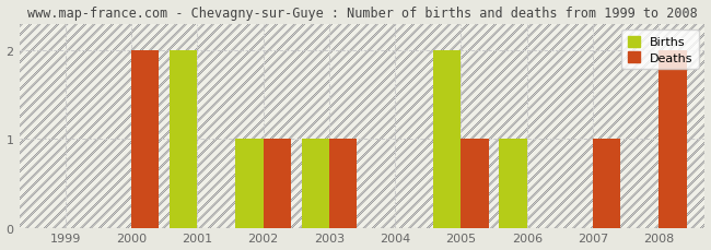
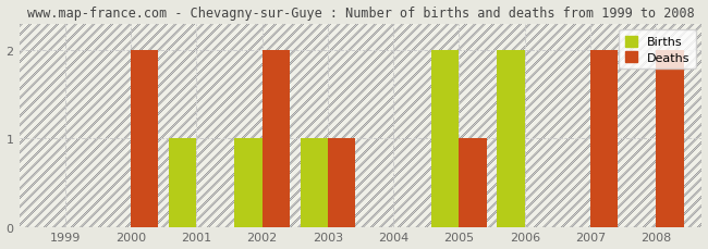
Births/2001: 2 -> 1
Deaths/2002: 1 -> 2
Births/2006: 1 -> 2
Deaths/2007: 1 -> 2
